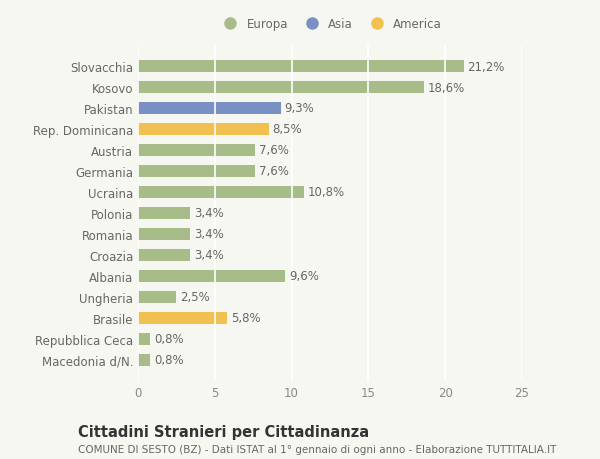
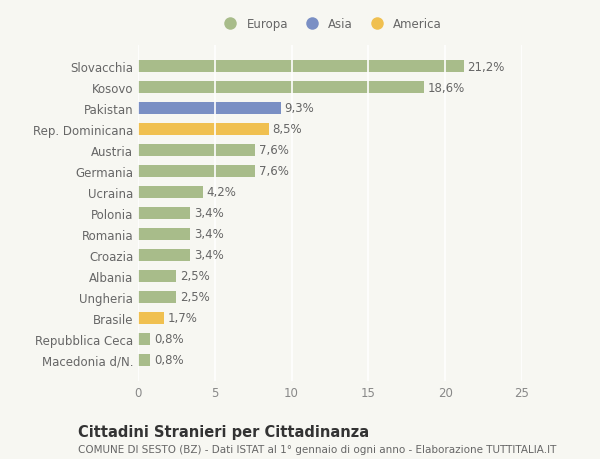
Ucraina: 10,8% -> 4,2%
Albania: 9,6% -> 2,5%
Brasile: 5,8% -> 1,7%
